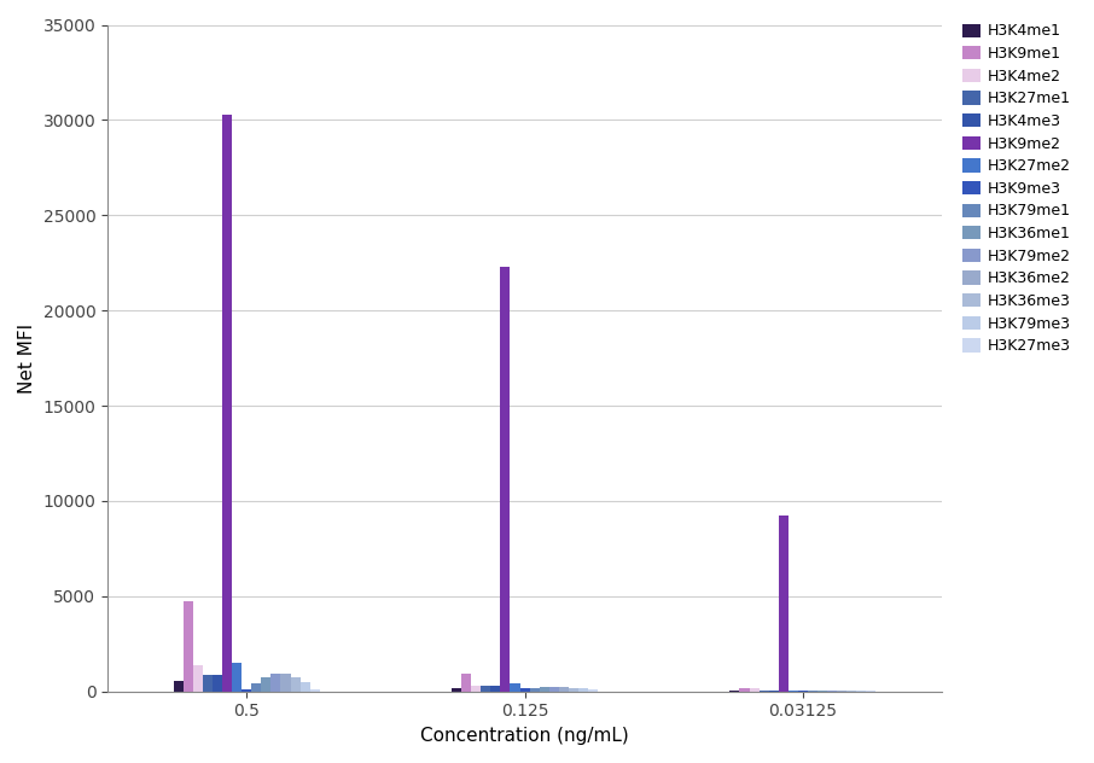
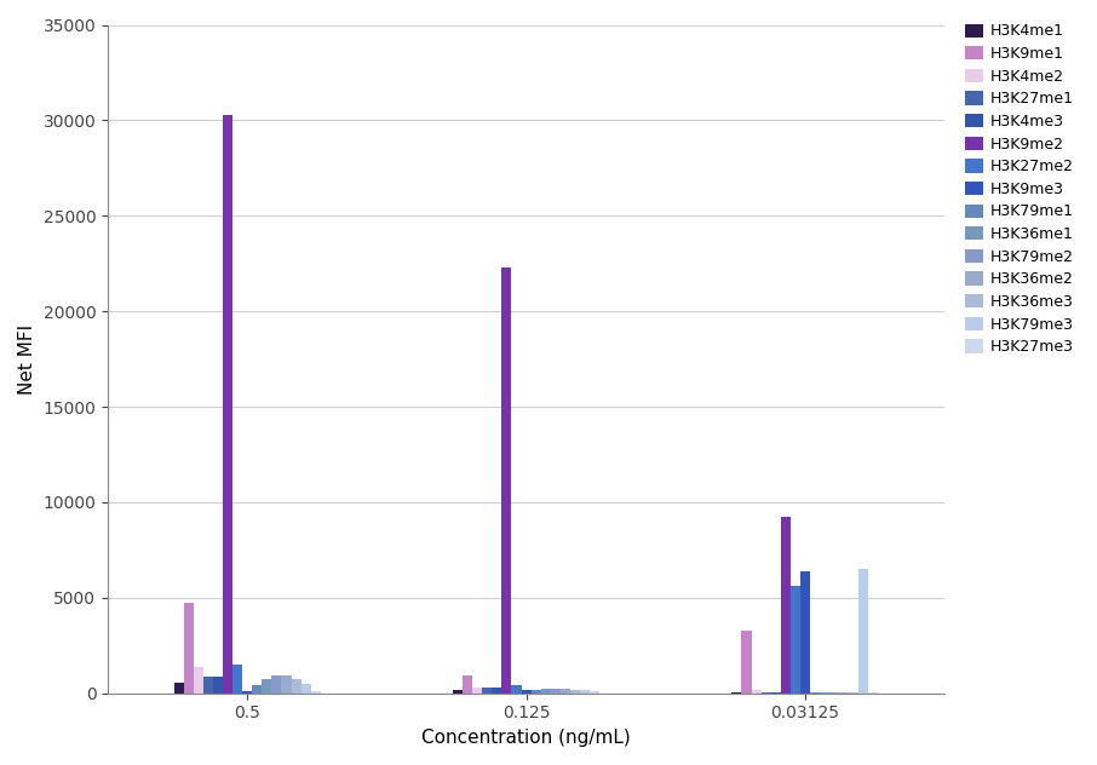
H3K9me1/0.03125: 200 -> 3300
H3K27me2/0.03125: 100 -> 5600
H3K9me3/0.03125: 0 -> 6400
H3K79me3/0.03125: 0 -> 6500
